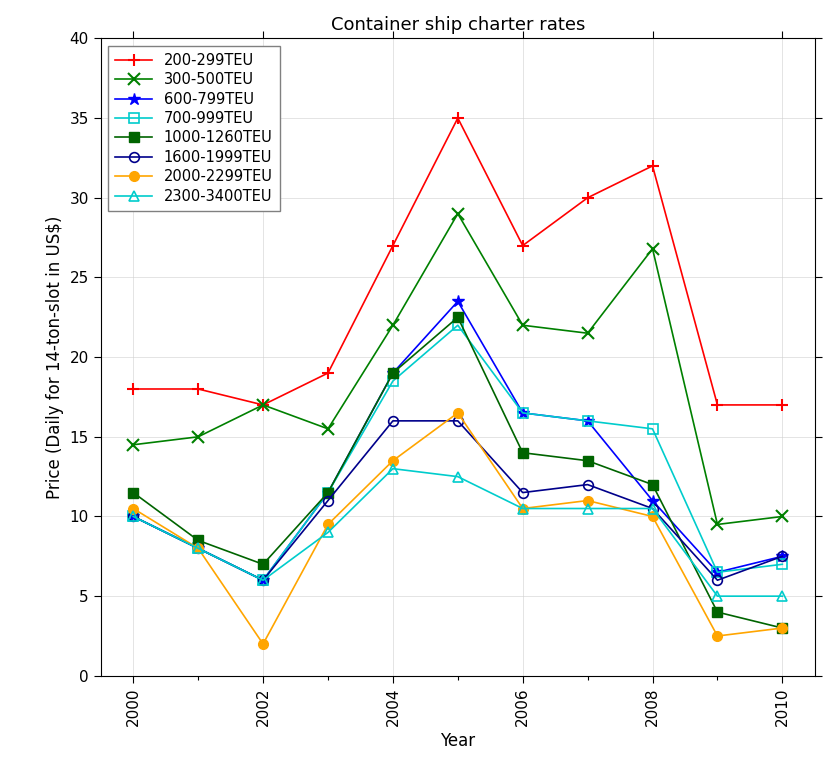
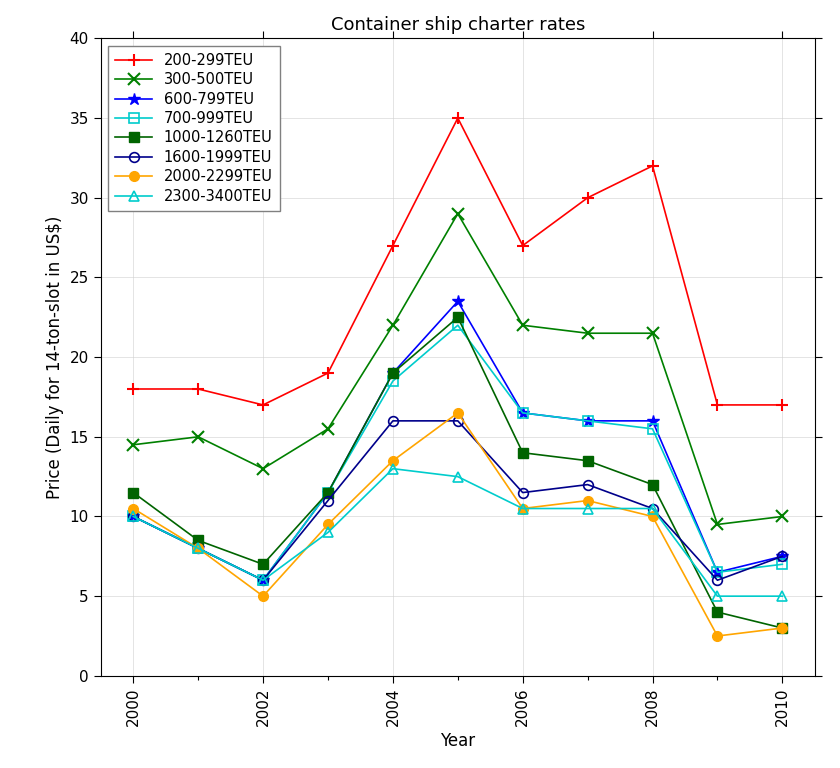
300-500TEU/2002: 17.0 -> 13.0
2000-2299TEU/2002: 2.0 -> 5.0
300-500TEU/2008: 26.8 -> 21.5
600-799TEU/2008: 11.0 -> 16.0
